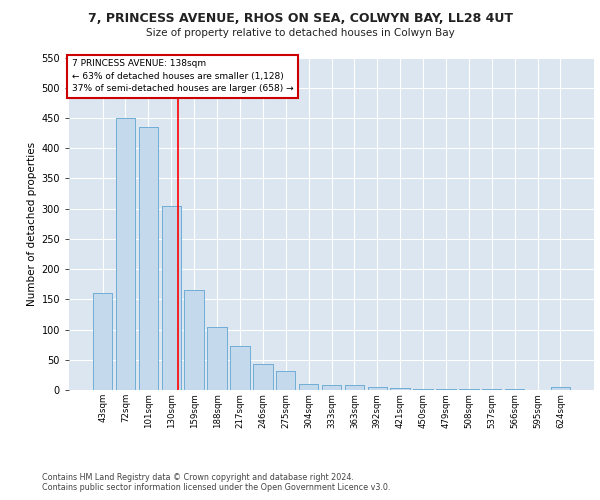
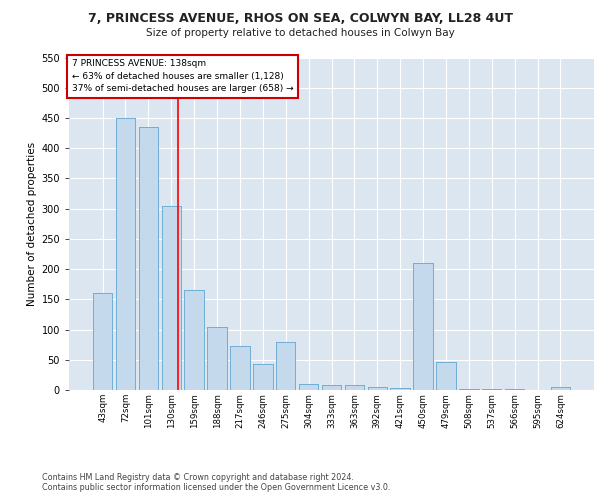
275sqm: 32 -> 80
450sqm: 2 -> 210
479sqm: 1 -> 46
